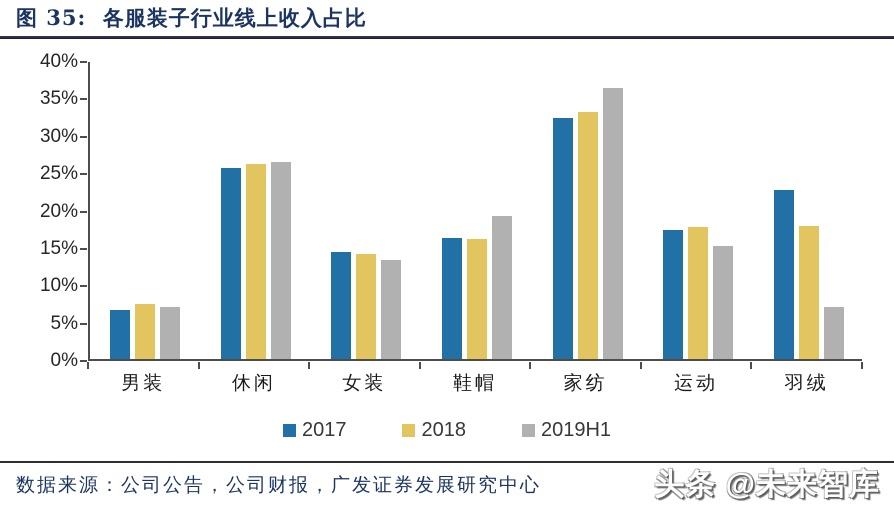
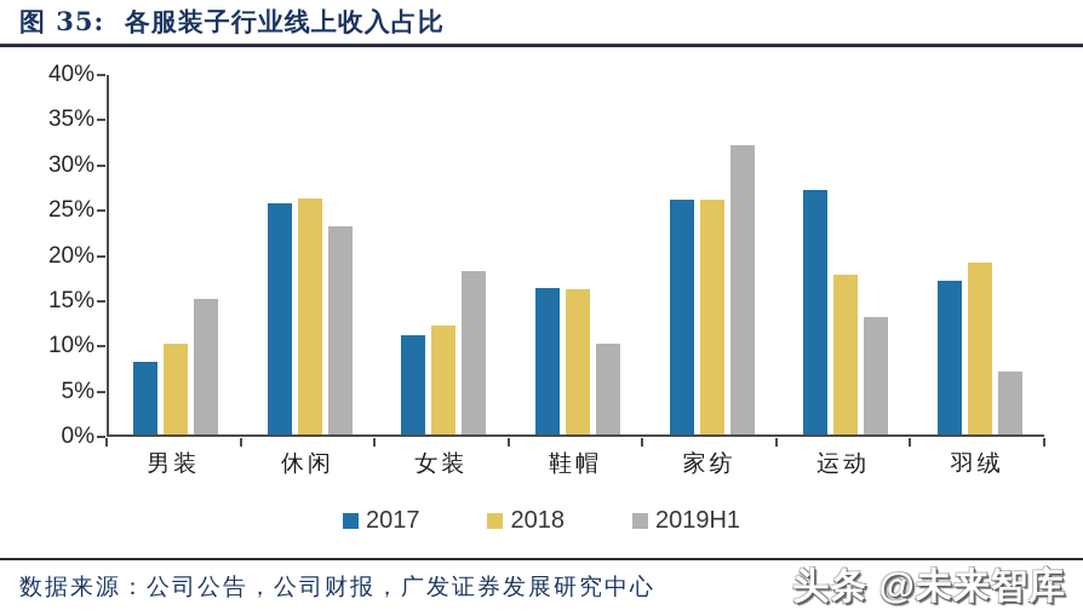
2017/男装: 7% -> 8%
2018/男装: 7% -> 10%
2019H1/男装: 7% -> 15%
2019H1/休闲: 26% -> 23%
2017/女装: 14% -> 11%
2018/女装: 14% -> 12%
2019H1/女装: 13% -> 18%
2019H1/鞋帽: 19% -> 10%
2017/家纺: 32% -> 26%
2018/家纺: 33% -> 26%
2019H1/家纺: 36% -> 32%
2017/运动: 17% -> 27%
2019H1/运动: 15% -> 13%
2017/羽绒: 23% -> 17%
2018/羽绒: 18% -> 19%
